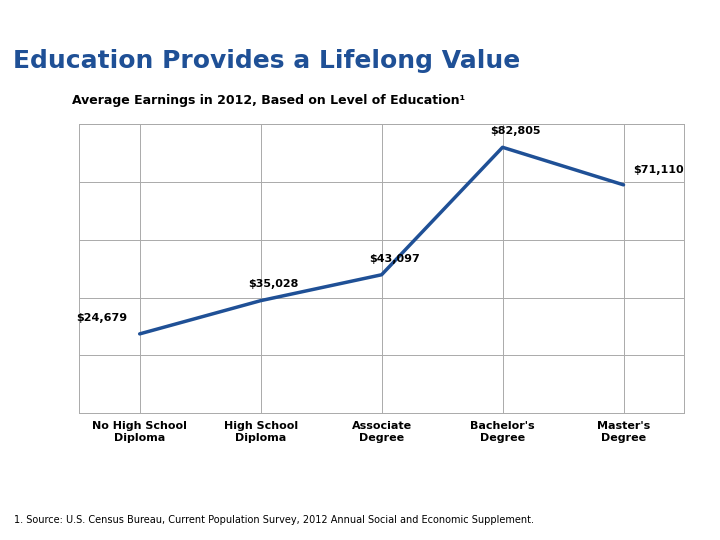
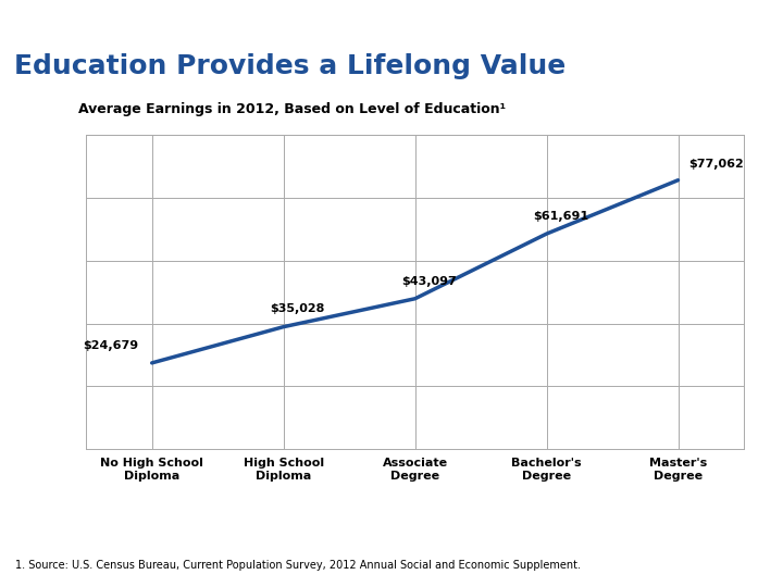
Bachelor's Degree: $82,805 -> $61,691
Master's Degree: $71,110 -> $77,062
